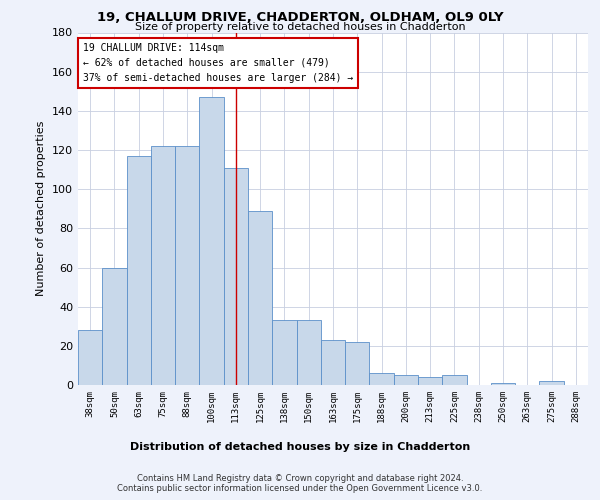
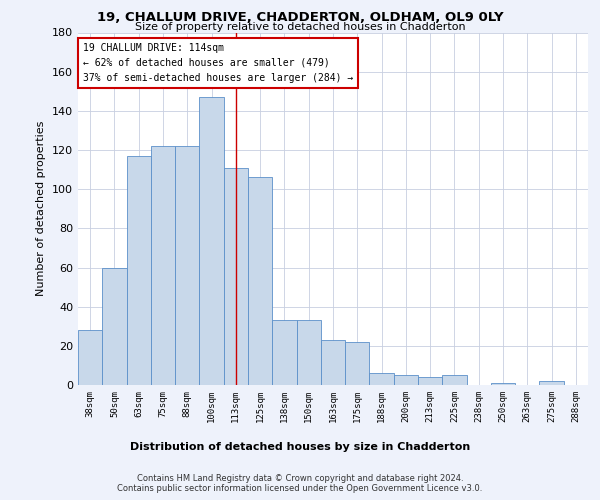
125sqm: 89 -> 106
